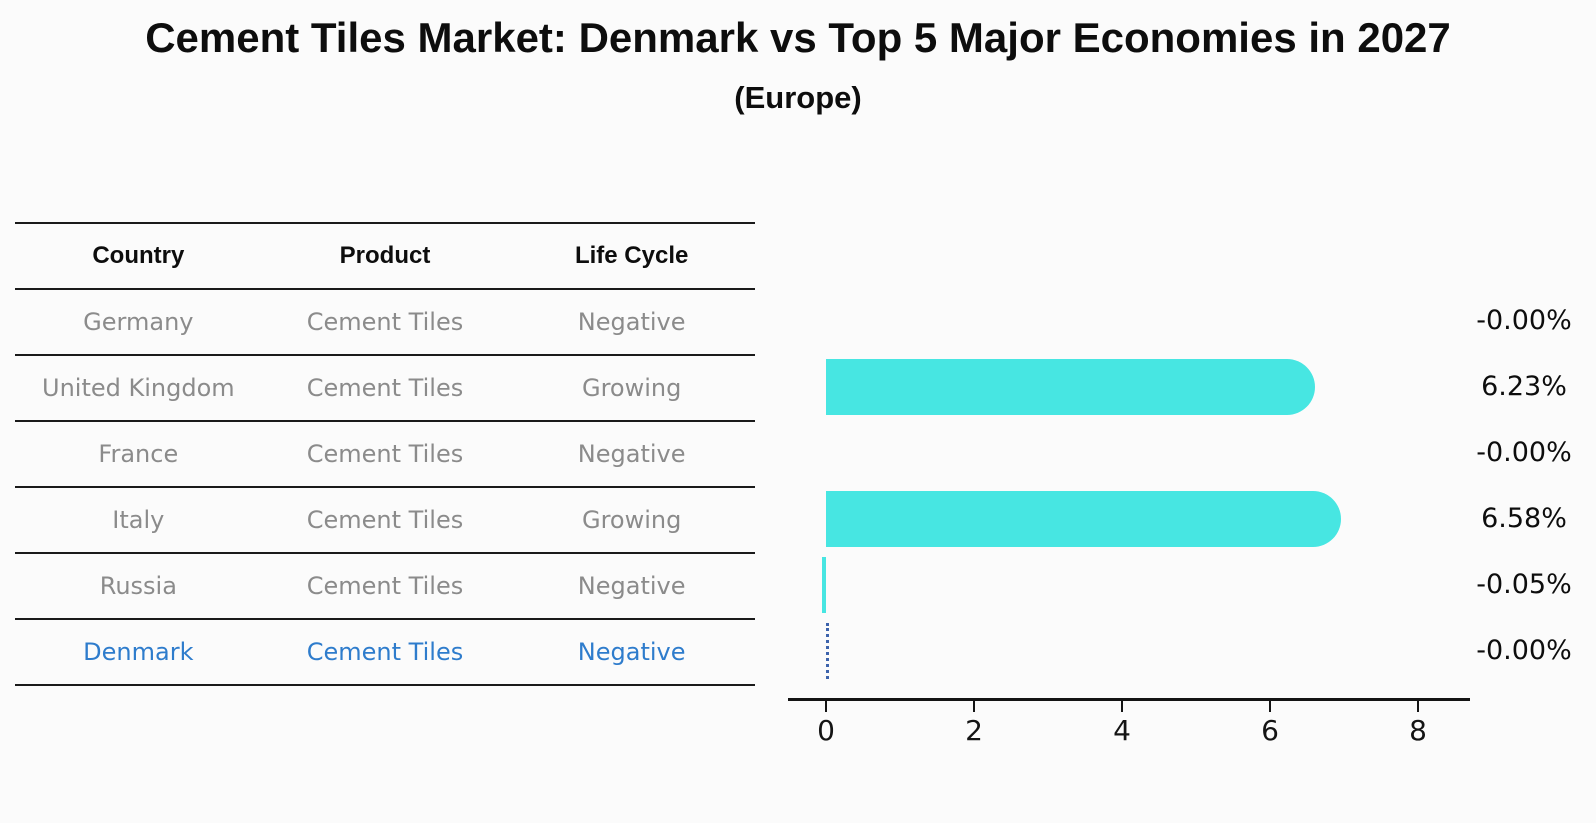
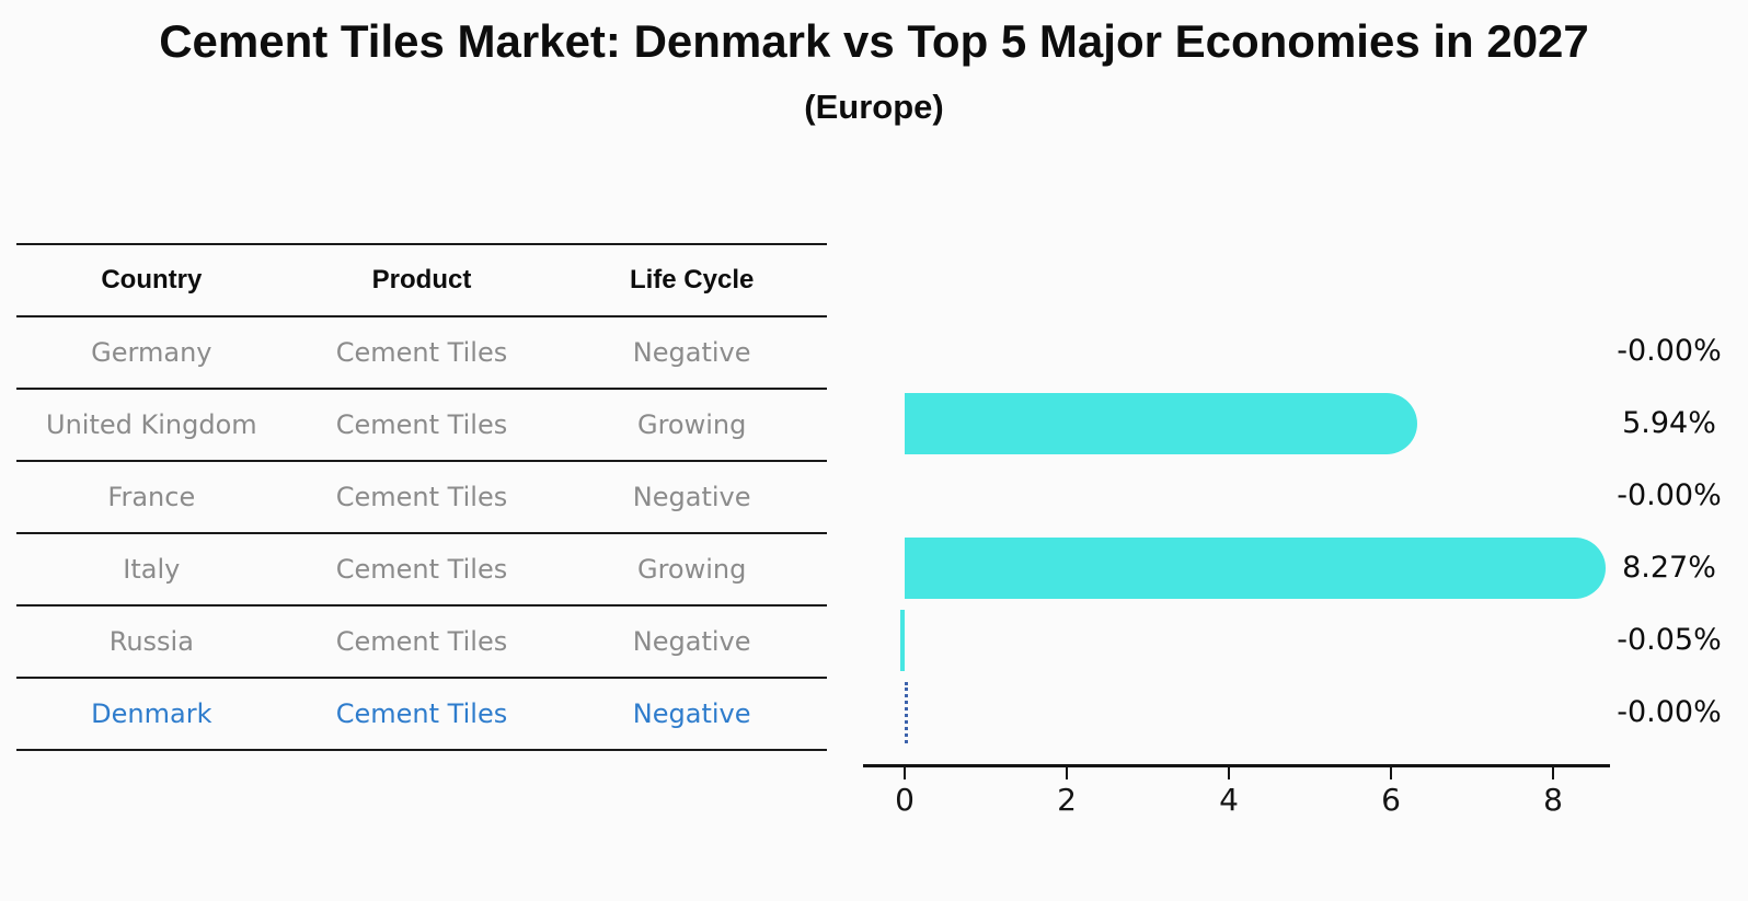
United Kingdom: 6.23% -> 5.94%
Italy: 6.58% -> 8.27%
